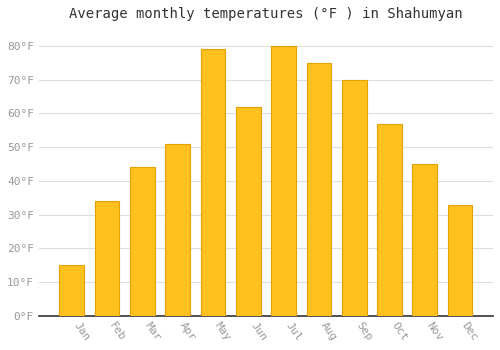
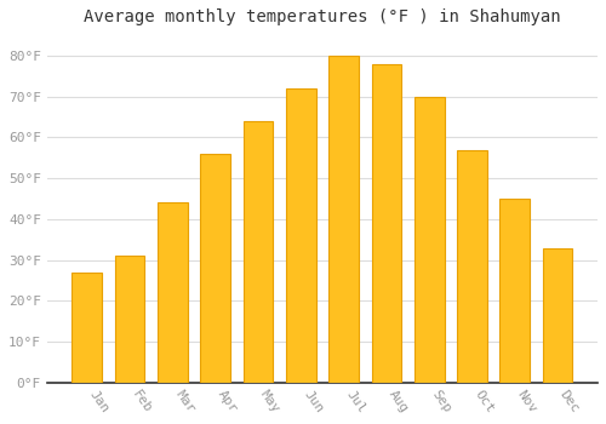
Jan: 15°F -> 27°F
Feb: 34°F -> 31°F
Apr: 51°F -> 56°F
May: 79°F -> 64°F
Jun: 62°F -> 72°F
Aug: 75°F -> 78°F
